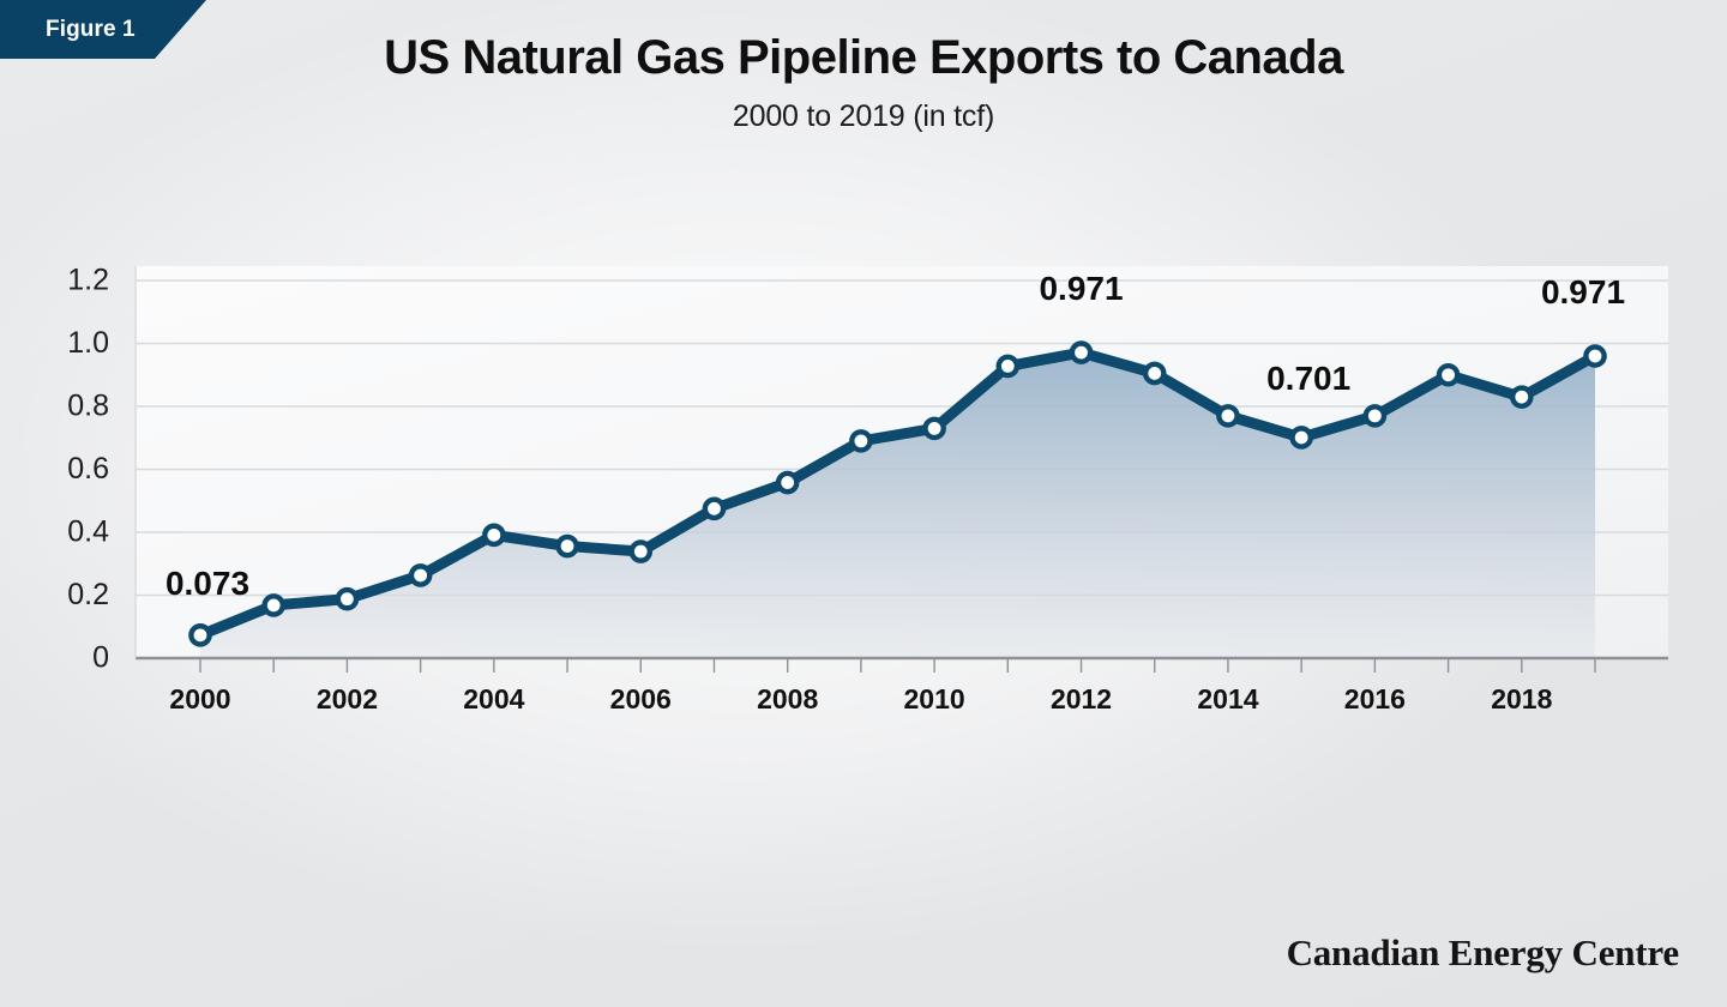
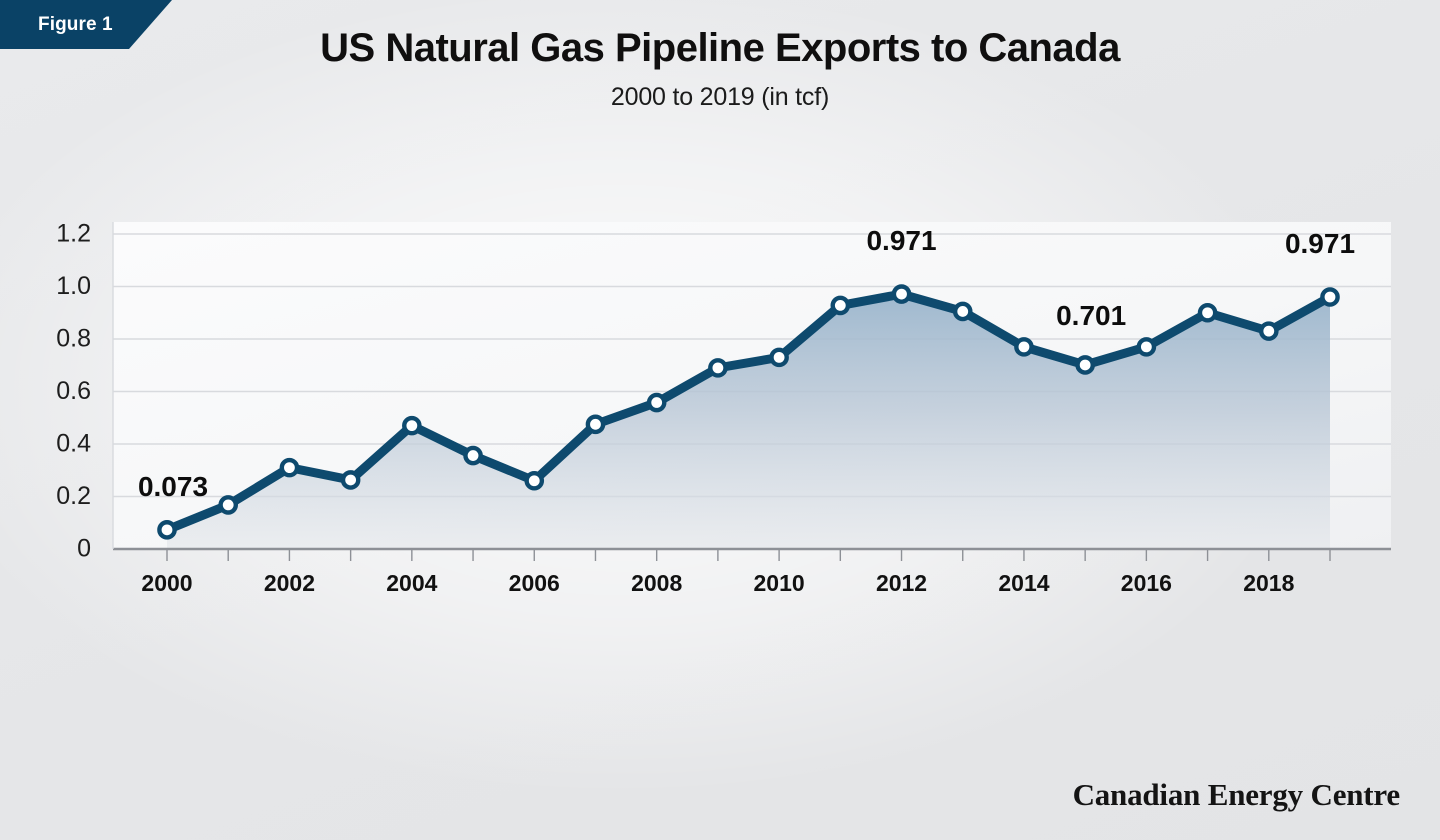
2002: 0.19 -> 0.31
2004: 0.39 -> 0.47
2006: 0.34 -> 0.26
